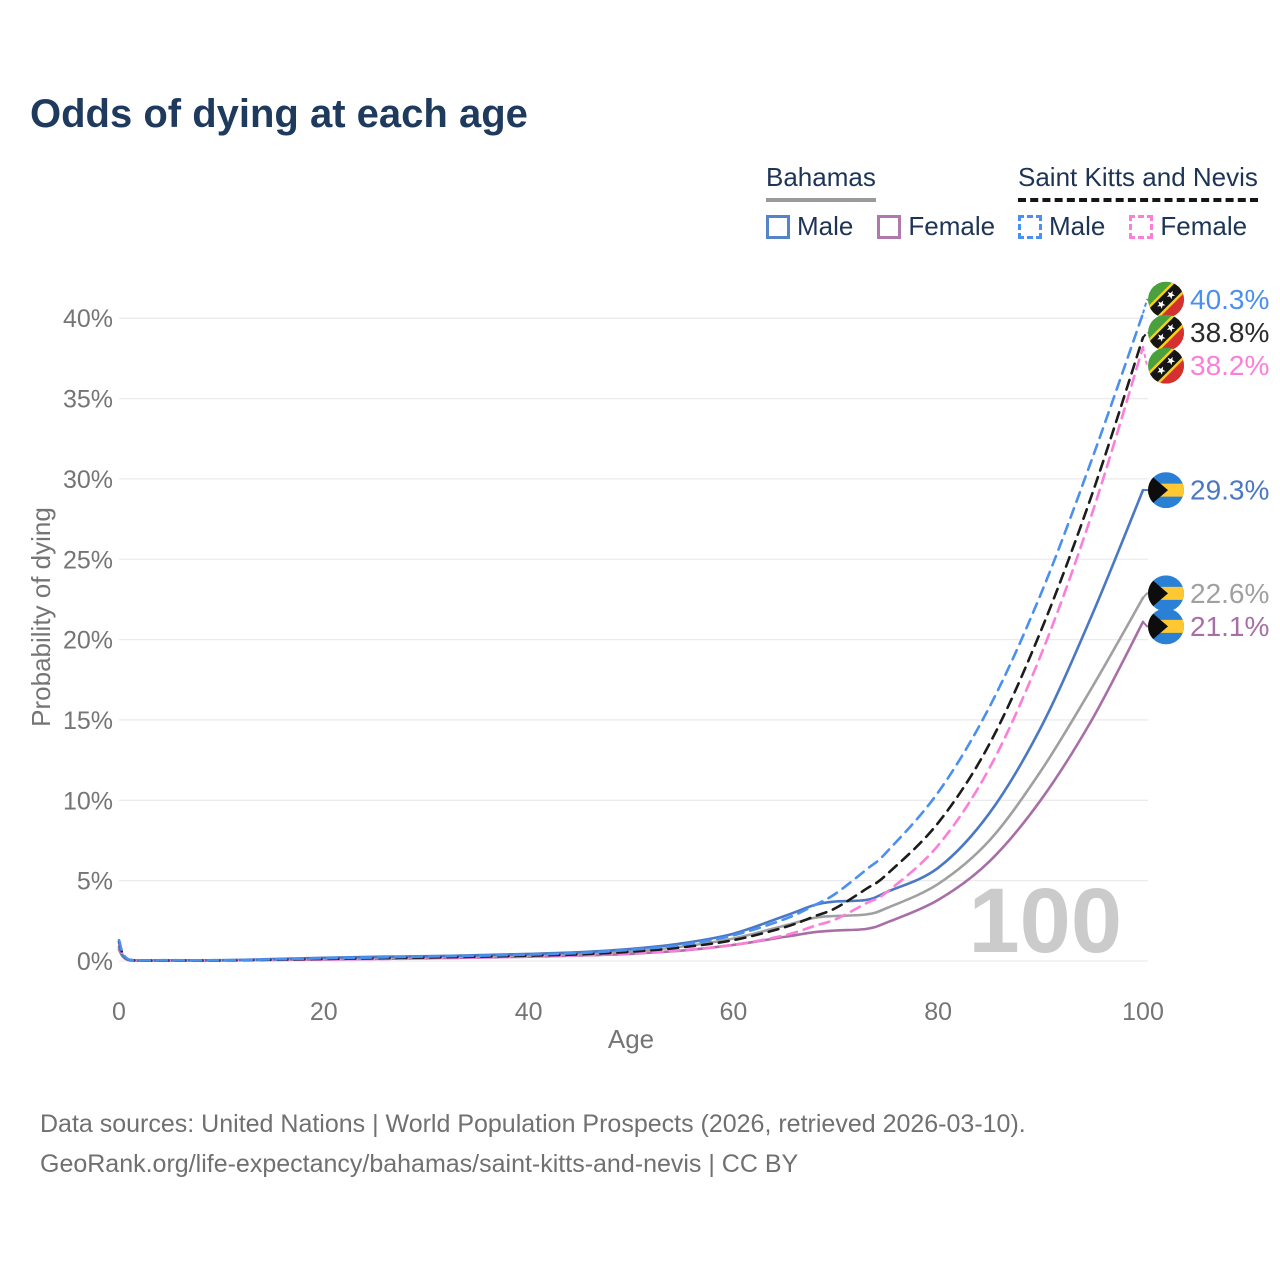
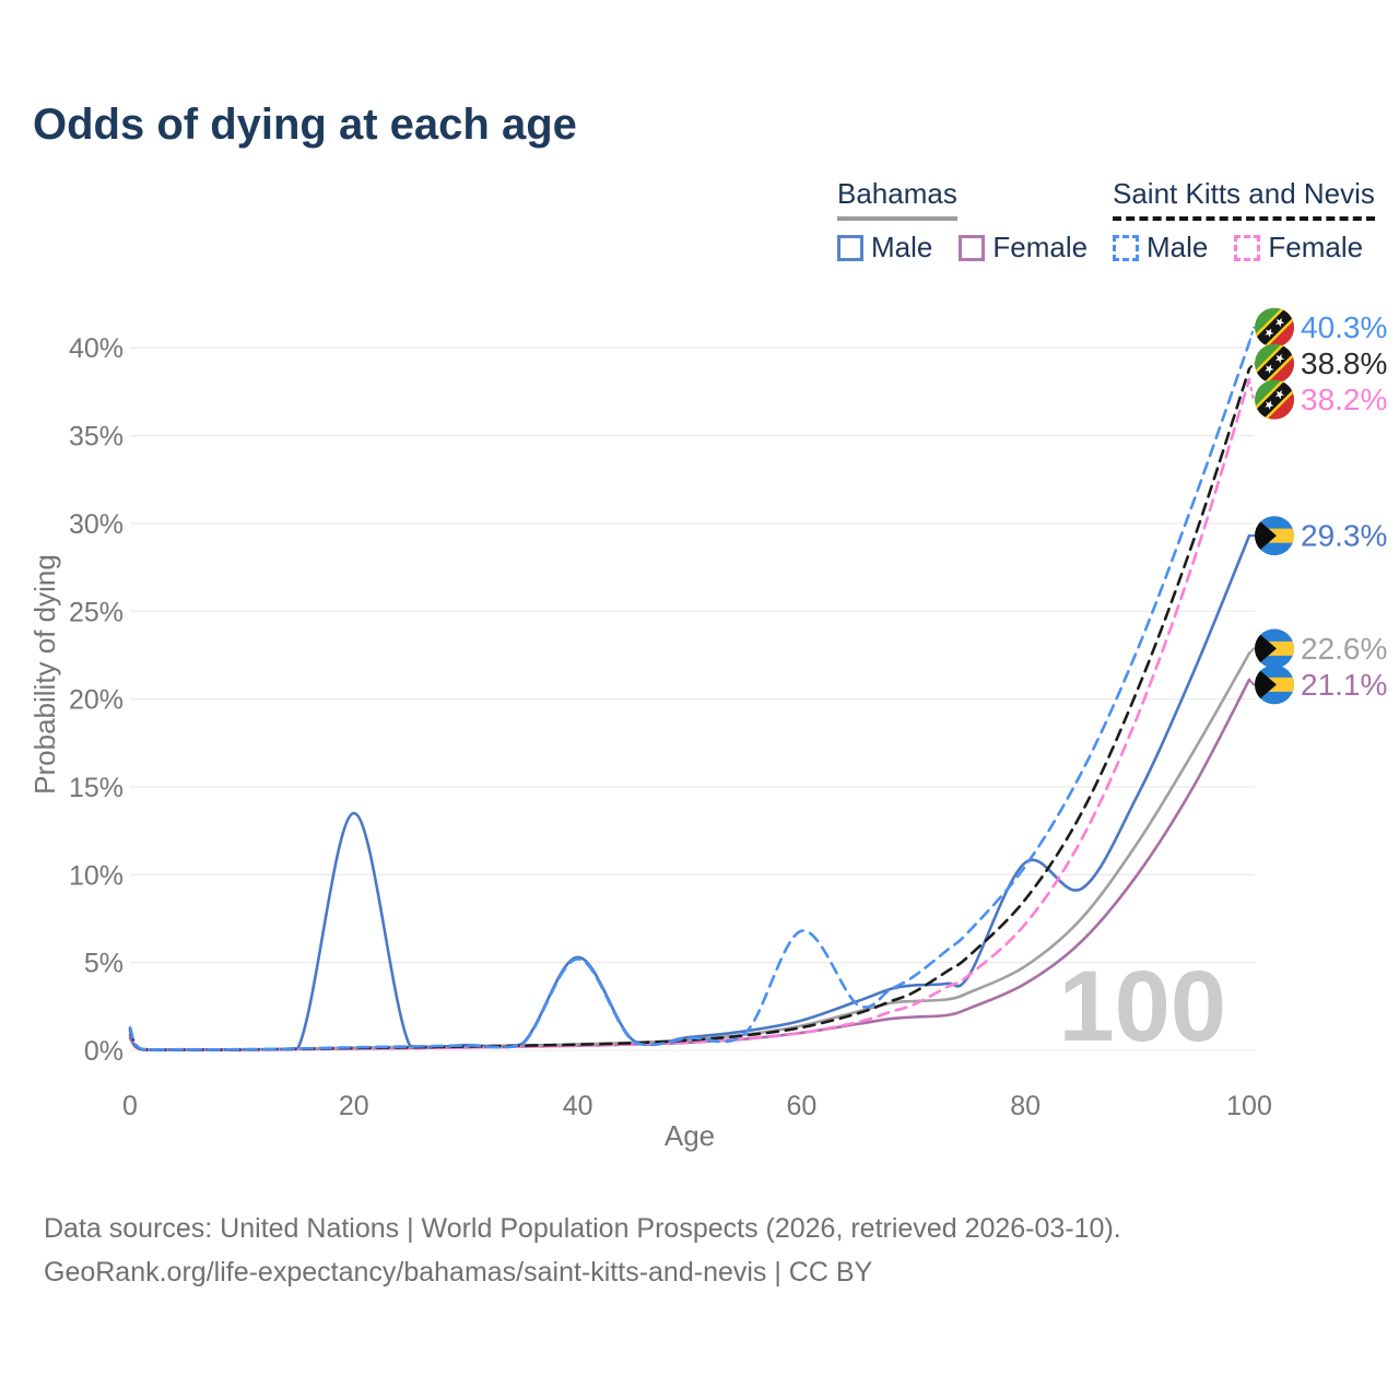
Bahamas Male/20: 0.2% -> 13.5%
Saint Kitts and Nevis Male/40: 0.4% -> 5.2%
Bahamas Male/40: 0.4% -> 5.3%
Saint Kitts and Nevis Male/60: 1.6% -> 6.8%
Bahamas Male/80: 5.8% -> 10.7%
